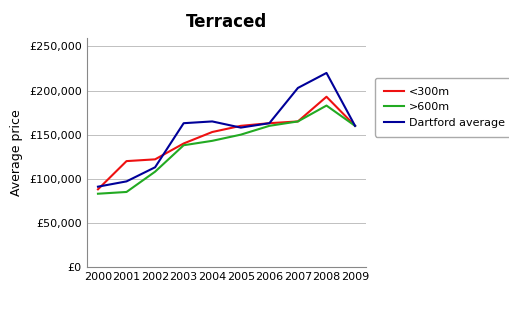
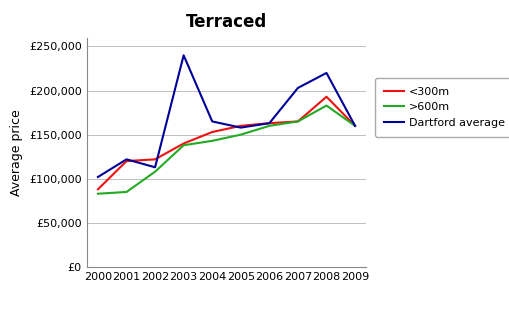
Dartford average/2000: £91,000 -> £102,000
Dartford average/2001: £97,000 -> £122,000
Dartford average/2003: £163,000 -> £240,000
